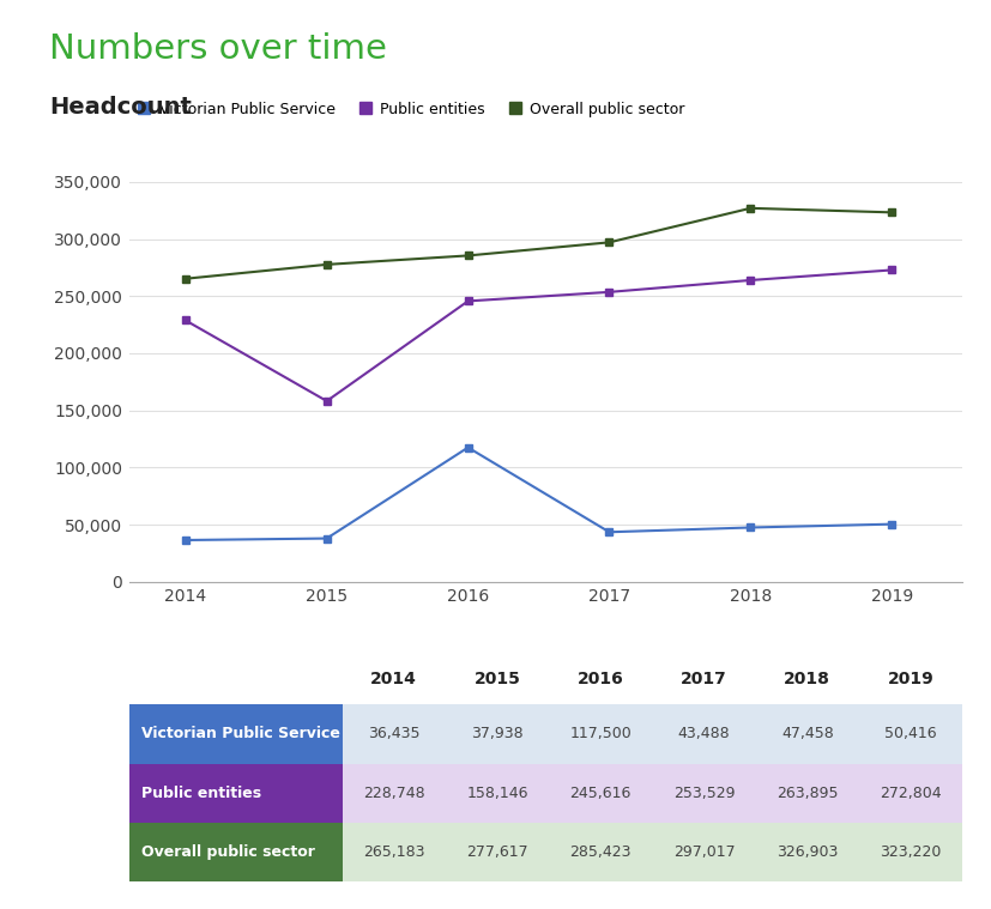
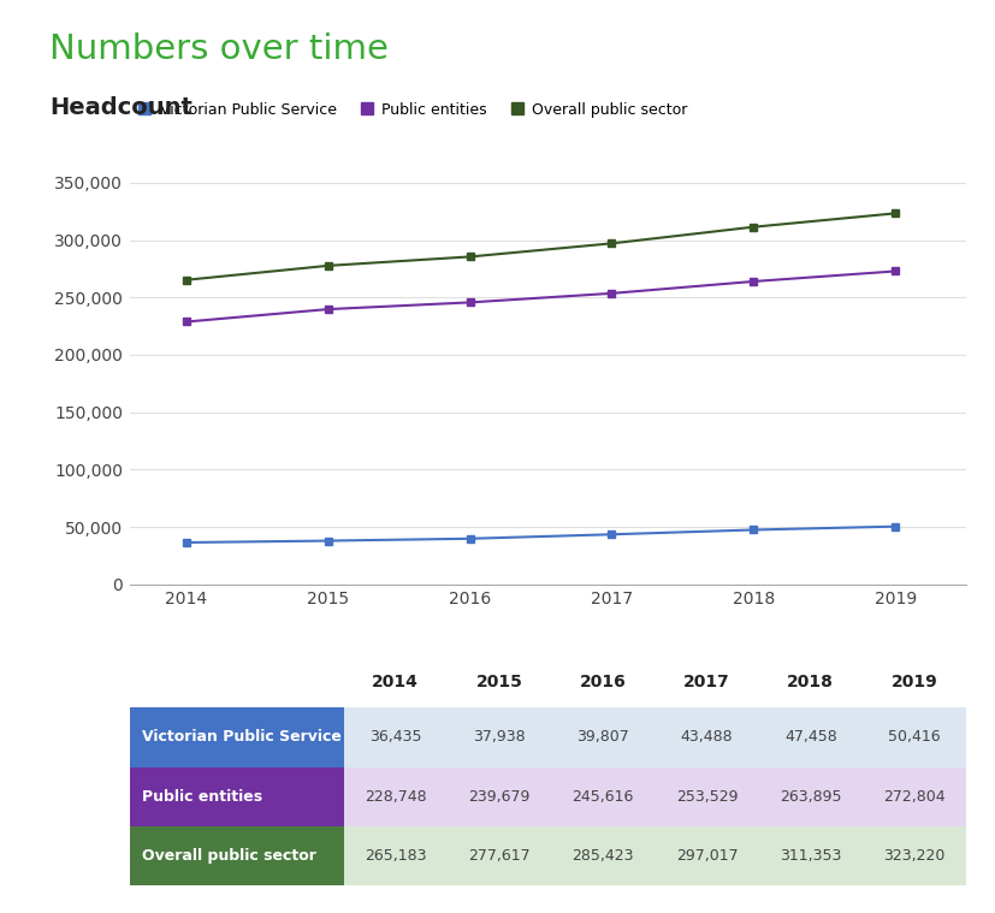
Public entities/2015: 158,146 -> 239,679
Victorian Public Service/2016: 117,500 -> 39,807
Overall public sector/2018: 326,903 -> 311,353
